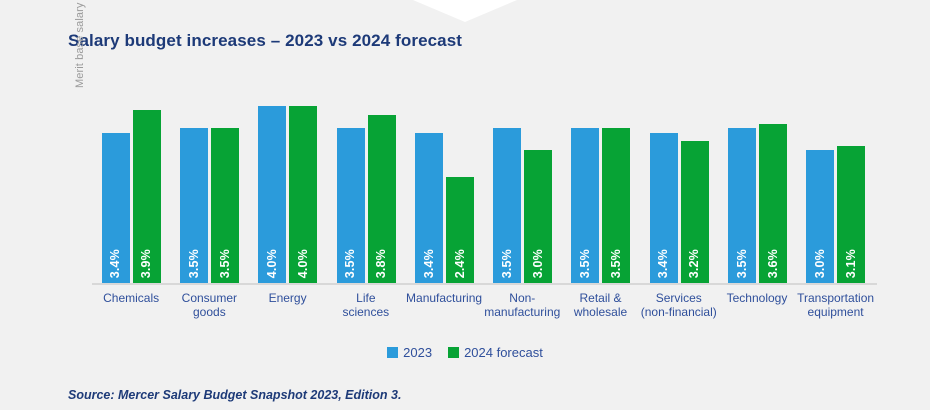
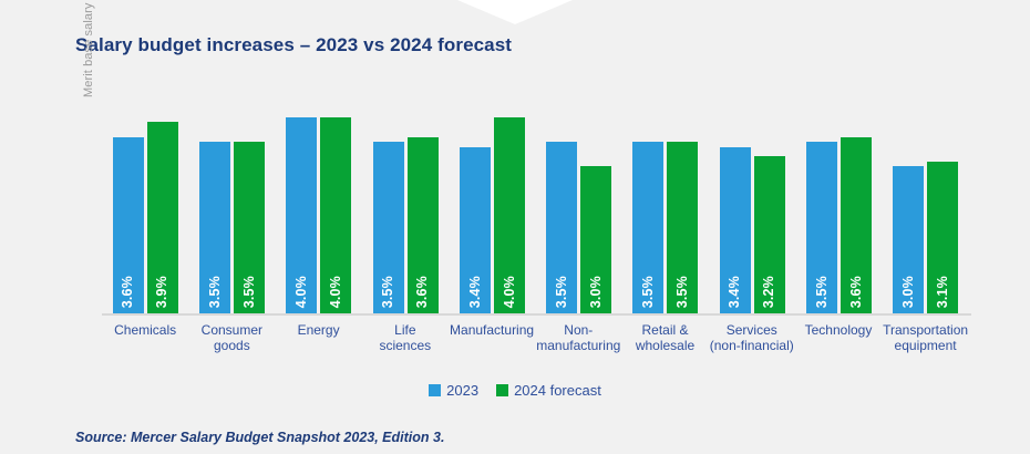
2023/Chemicals: 3.4% -> 3.6%
2024 forecast/Life sciences: 3.8% -> 3.6%
2024 forecast/Manufacturing: 2.4% -> 4.0%
